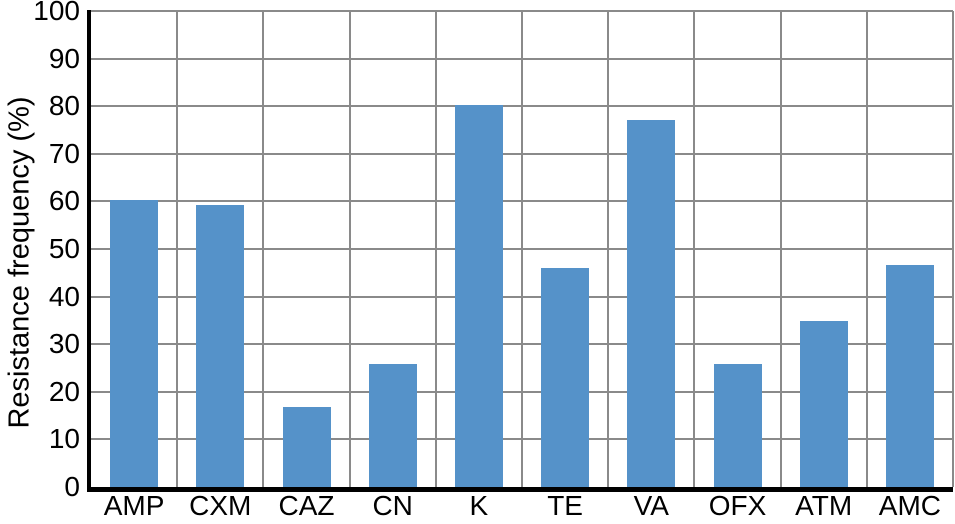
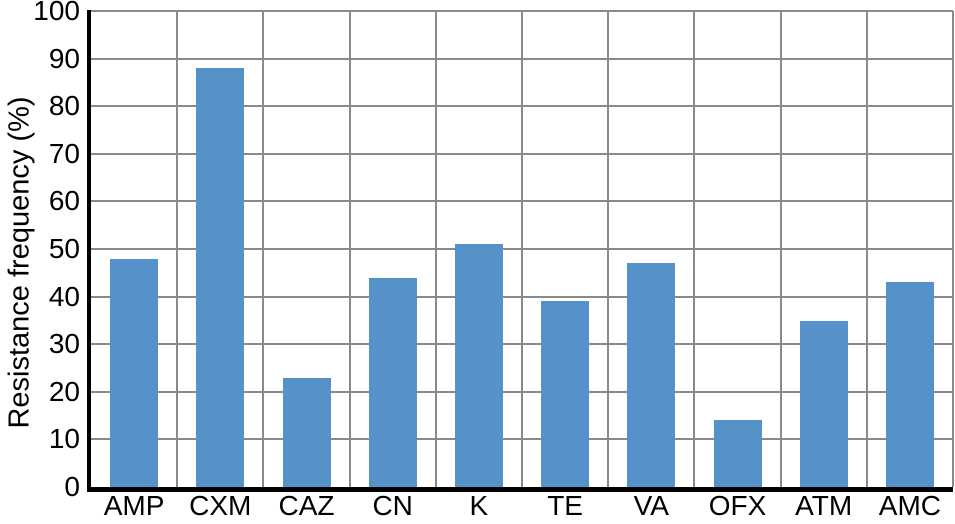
AMP: 60 -> 48
CXM: 59 -> 88
CAZ: 17 -> 23
CN: 26 -> 44
K: 80 -> 51
TE: 46 -> 39
VA: 77 -> 47
OFX: 26 -> 14
AMC: 47 -> 43
